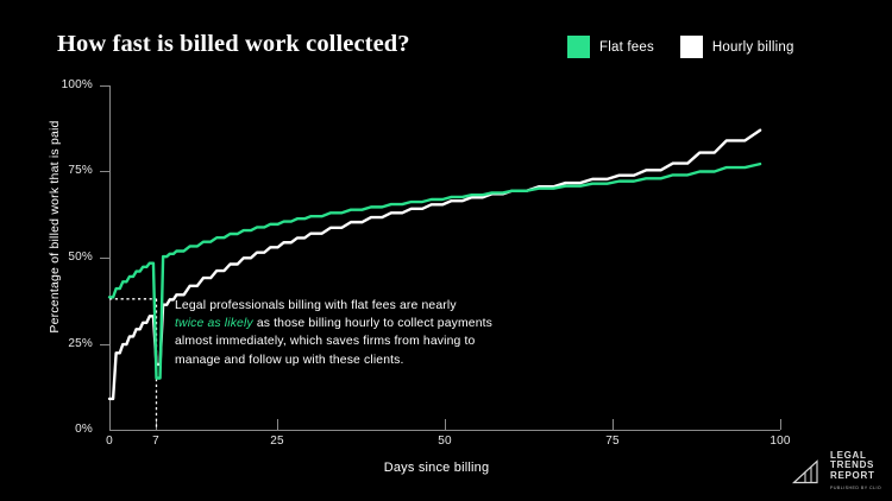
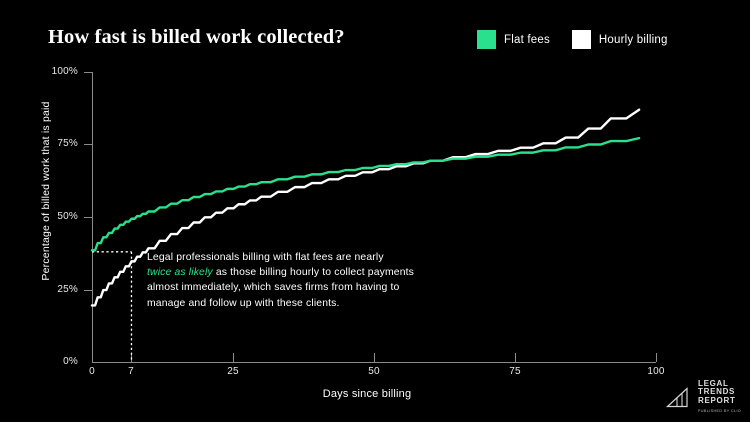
Hourly billing/0: 9% -> 20%
Flat fees/7: 15% -> 49%
Hourly billing/7: 19% -> 35%
